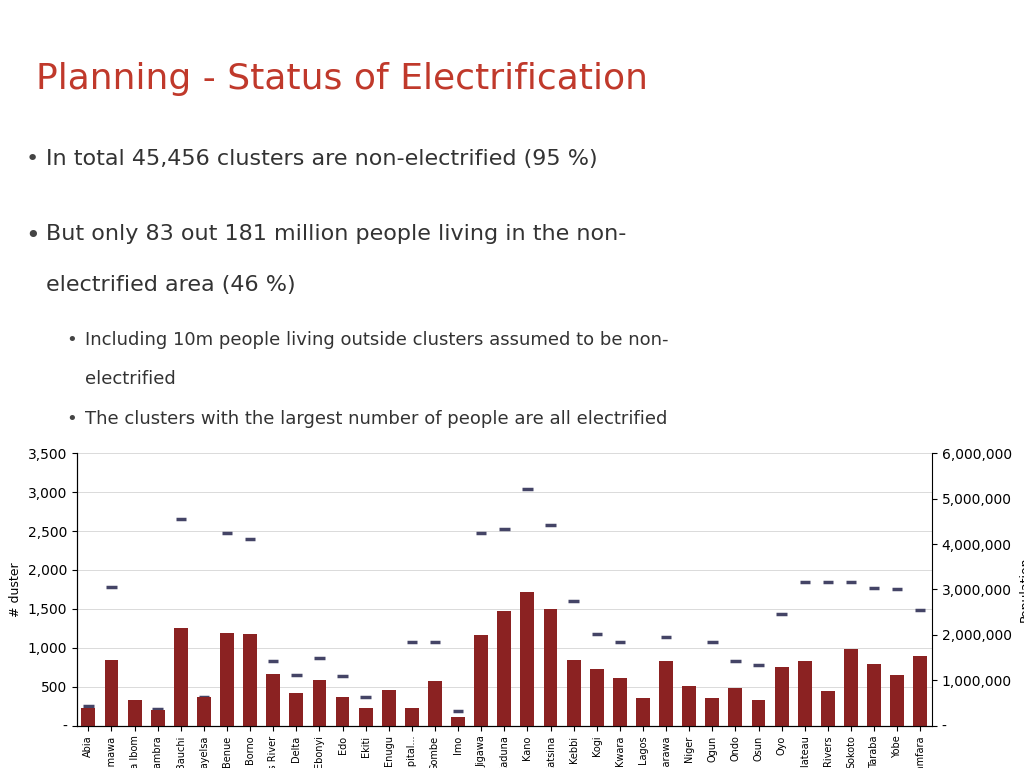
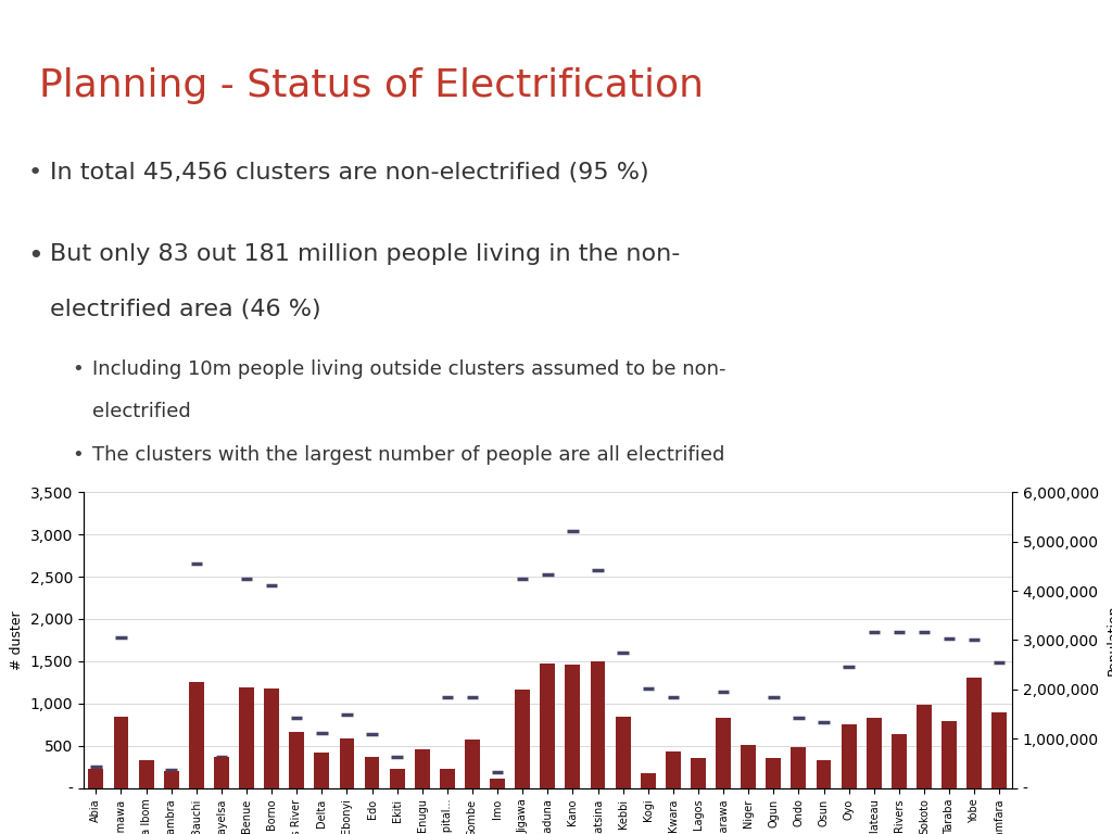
Kano: 2,950,000 -> 2,500,000
Kogi: 1,260,000 -> 300,000
Kwara: 1,060,000 -> 750,000
Rivers: 760,000 -> 1,100,000
Yobe: 1,110,000 -> 2,250,000
